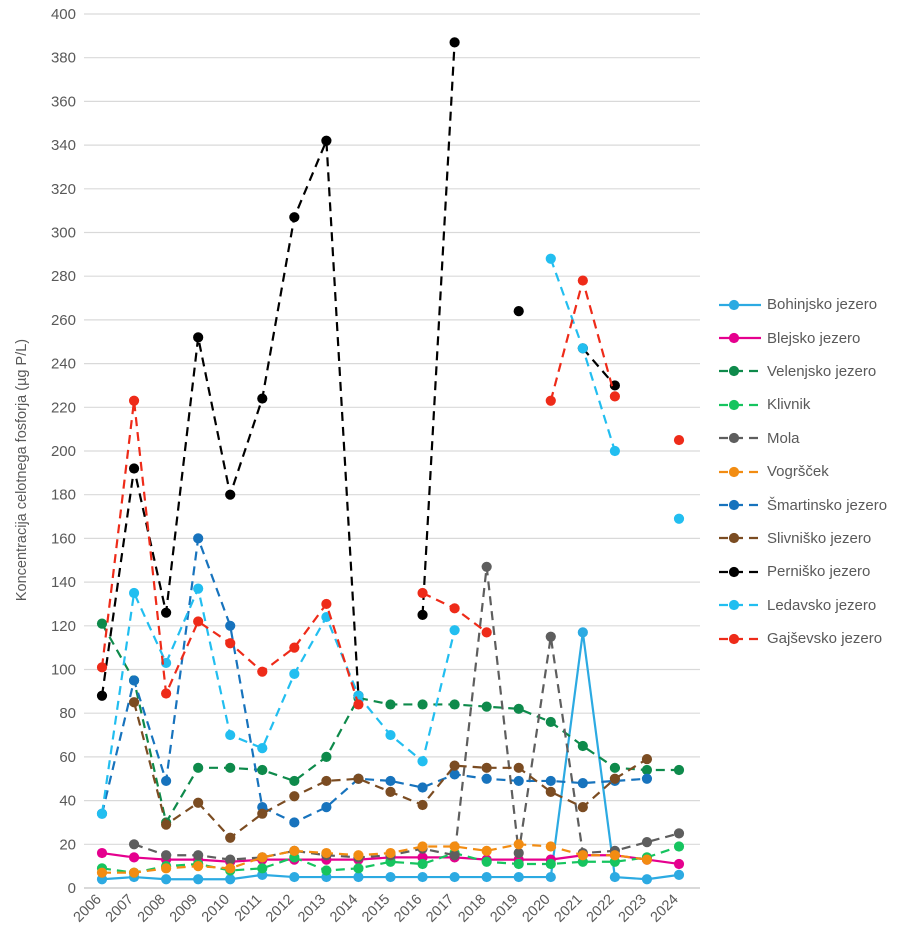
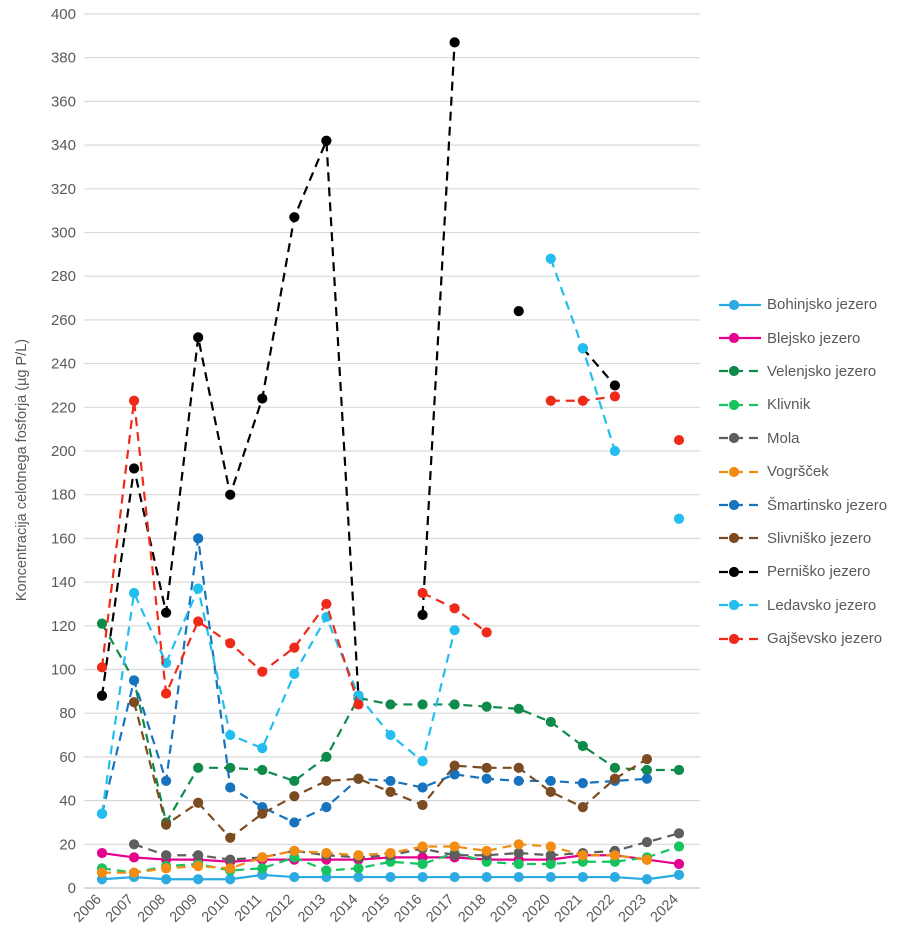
Šmartinsko jezero/2010: 120 -> 46
Mola/2018: 147 -> 15
Mola/2020: 115 -> 15
Bohinjsko jezero/2021: 117 -> 5
Gajševsko jezero/2021: 278 -> 223
